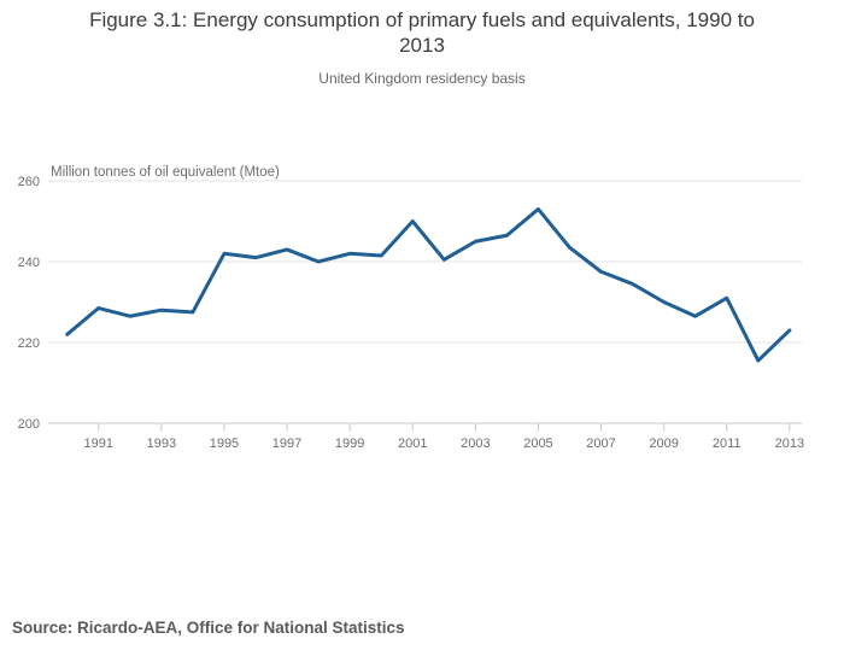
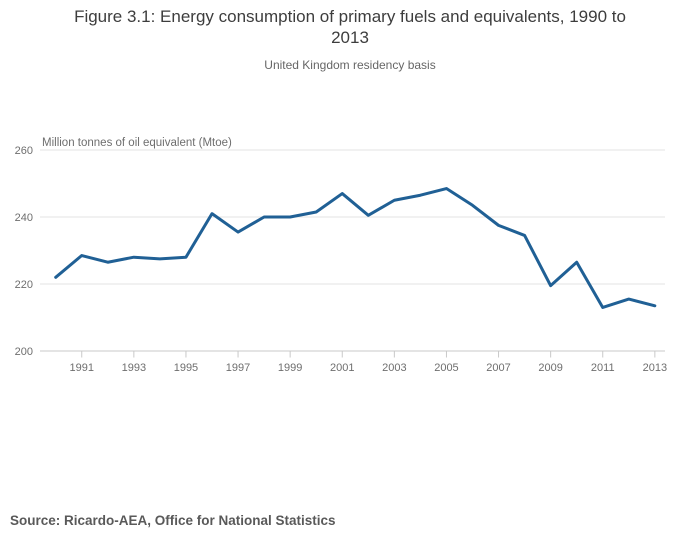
1995: 242 -> 228
1997: 243 -> 236
1999: 242 -> 240
2001: 250 -> 247
2005: 253 -> 248
2009: 230 -> 220
2011: 231 -> 213
2013: 223 -> 214
